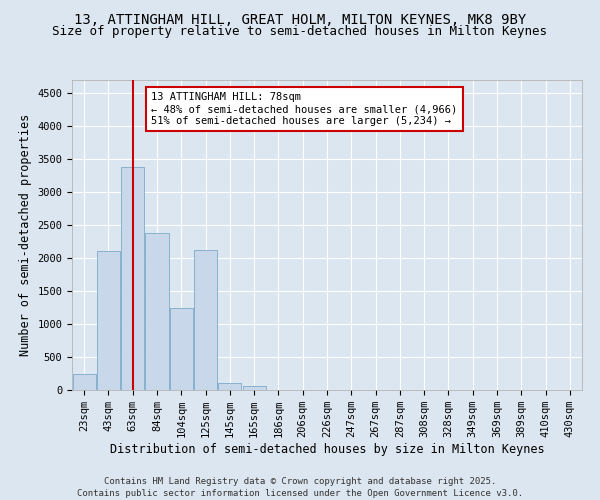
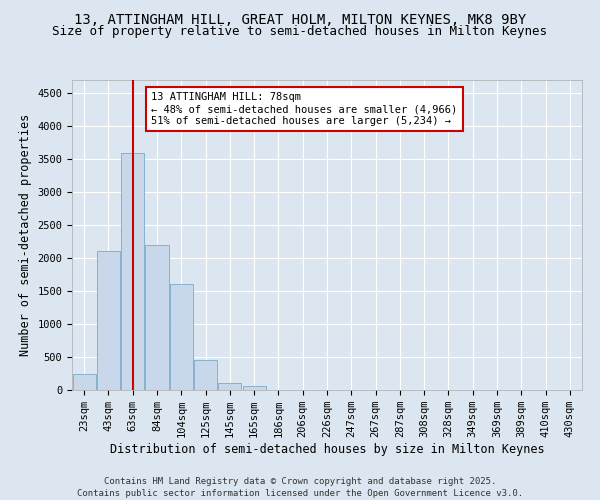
63sqm: 3380 -> 3600
84sqm: 2380 -> 2200
104sqm: 1240 -> 1600
125sqm: 2120 -> 450
